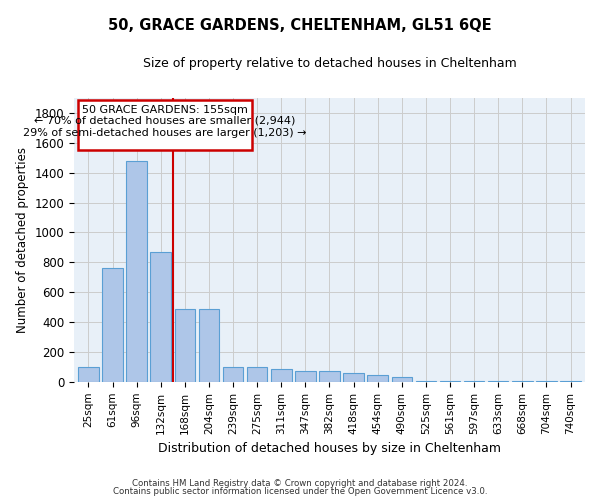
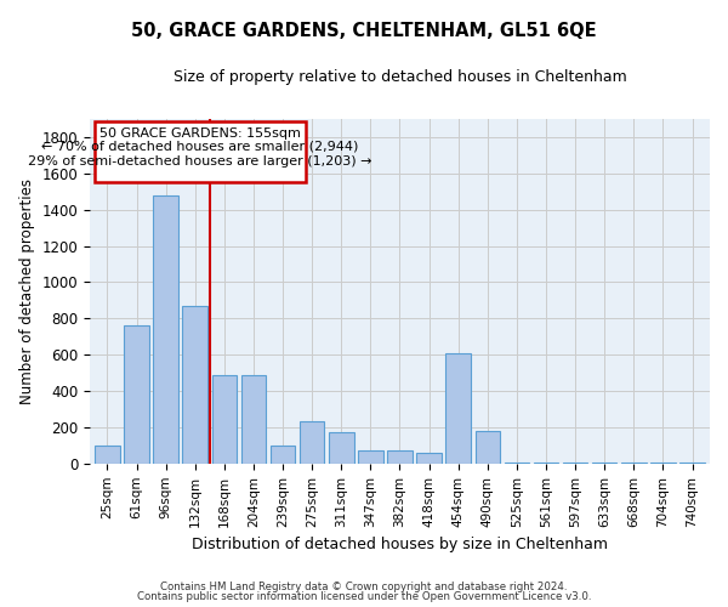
275sqm: 100 -> 230
311sqm: 80 -> 170
454sqm: 40 -> 610
490sqm: 40 -> 180
